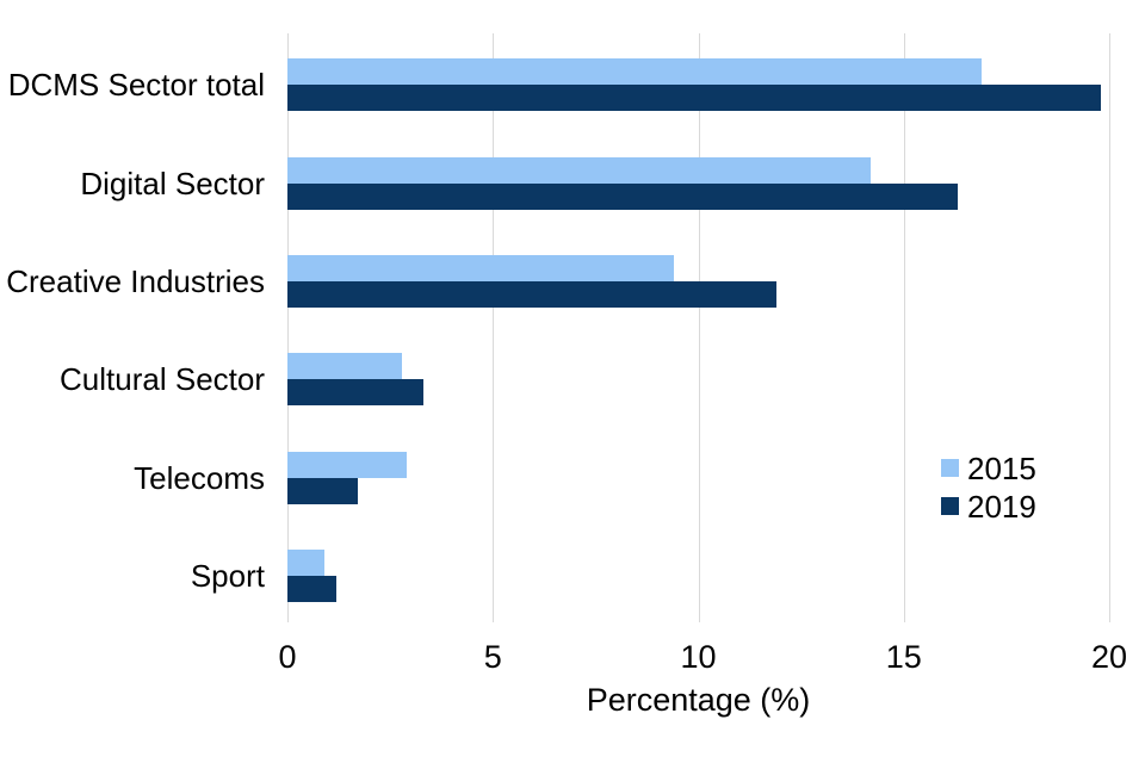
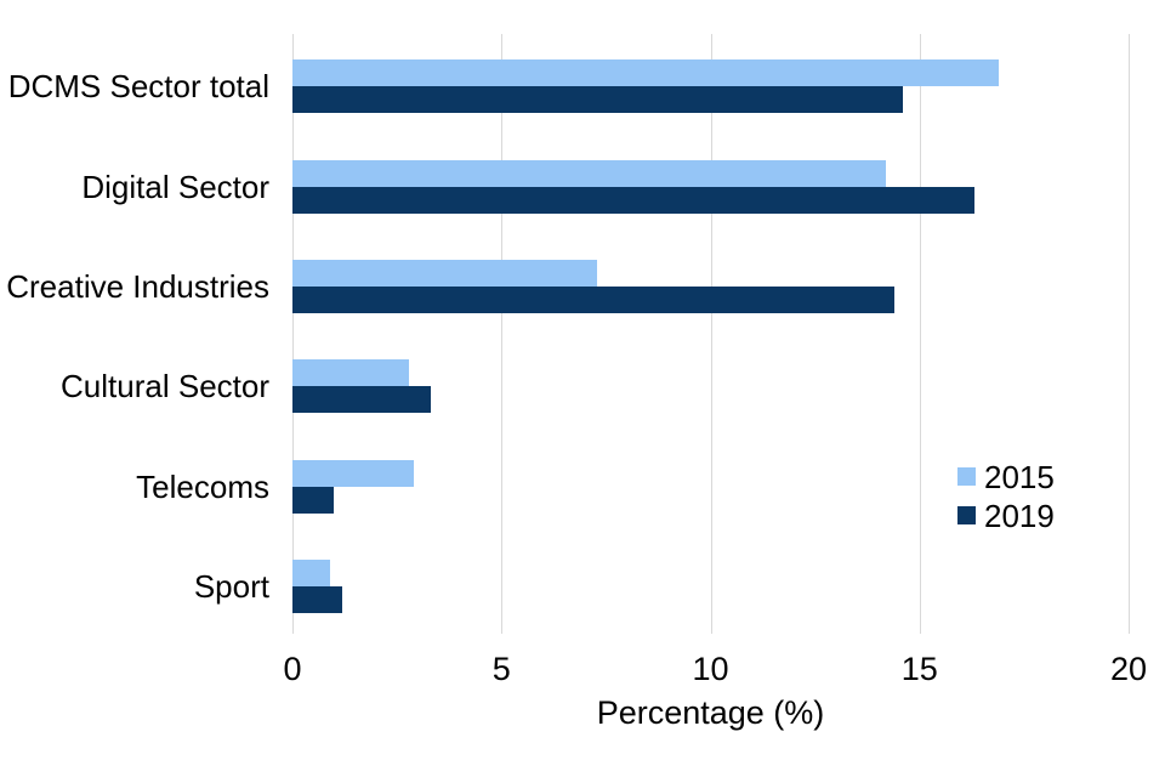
2019/DCMS Sector total: 19.8 -> 14.6
2015/Creative Industries: 9.4 -> 7.3
2019/Creative Industries: 11.9 -> 14.4
2019/Telecoms: 1.7 -> 1.0
